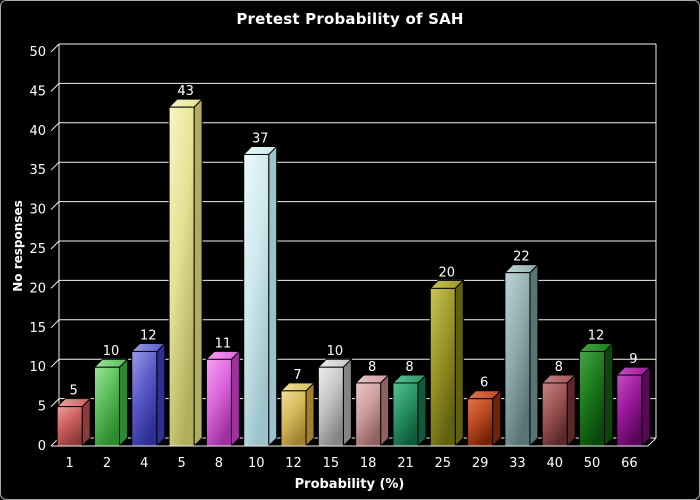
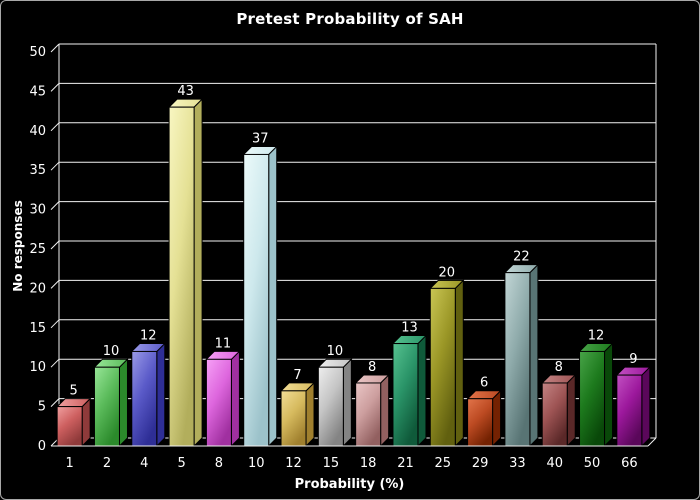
21: 8 -> 13
